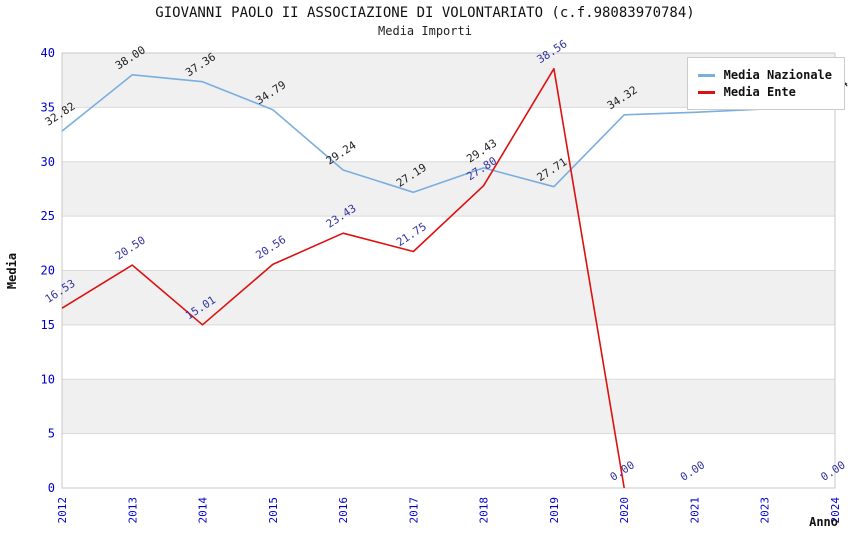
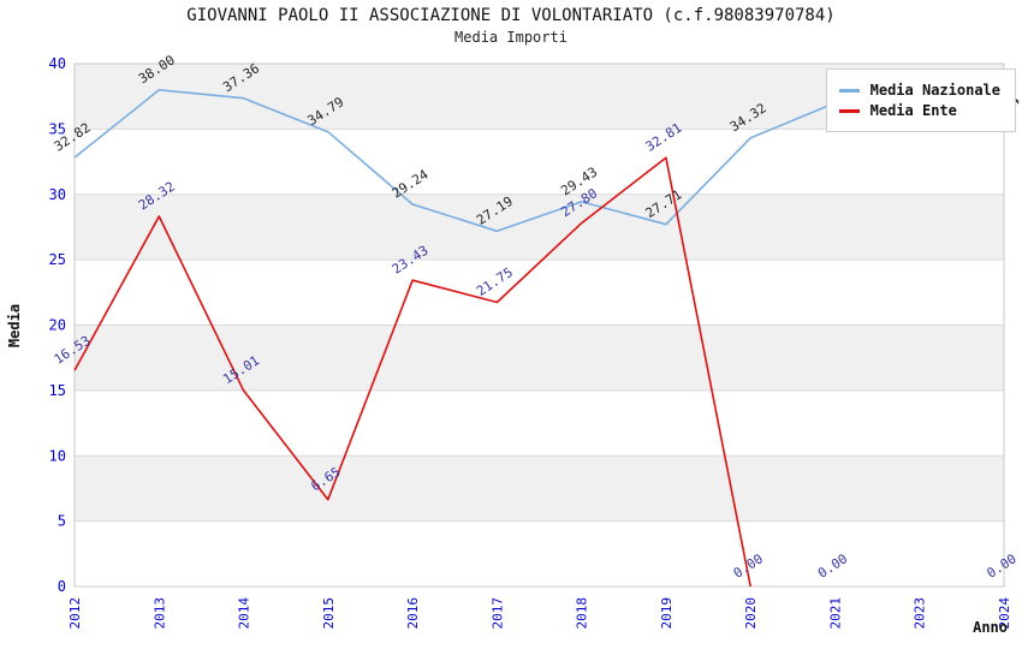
Media Ente/2013: 20.50 -> 28.32
Media Ente/2015: 20.56 -> 6.65
Media Ente/2019: 38.56 -> 32.81
Media Nazionale/2021: 34.5 -> 37.0
